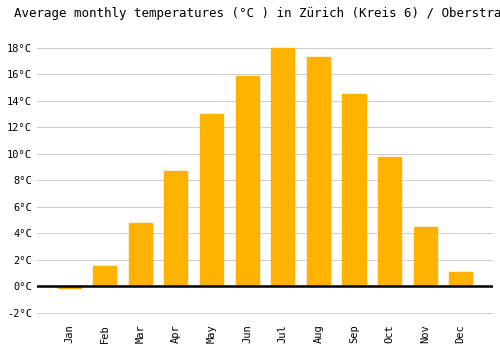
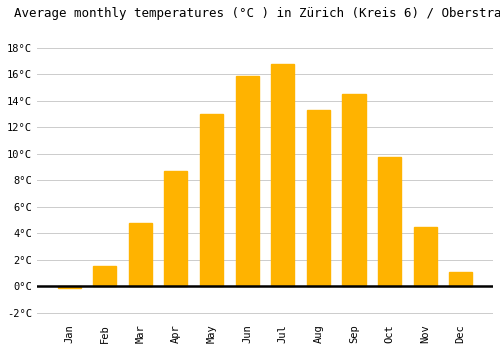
Jul: 18.0°C -> 16.8°C
Aug: 17.3°C -> 13.3°C
